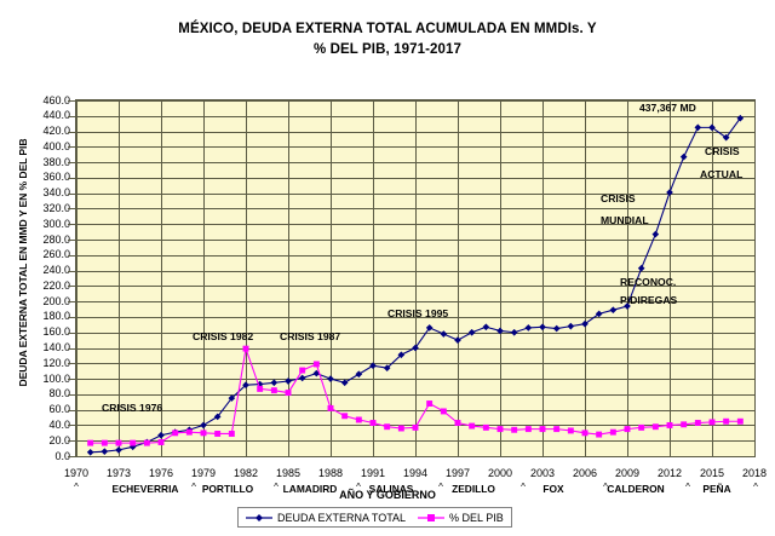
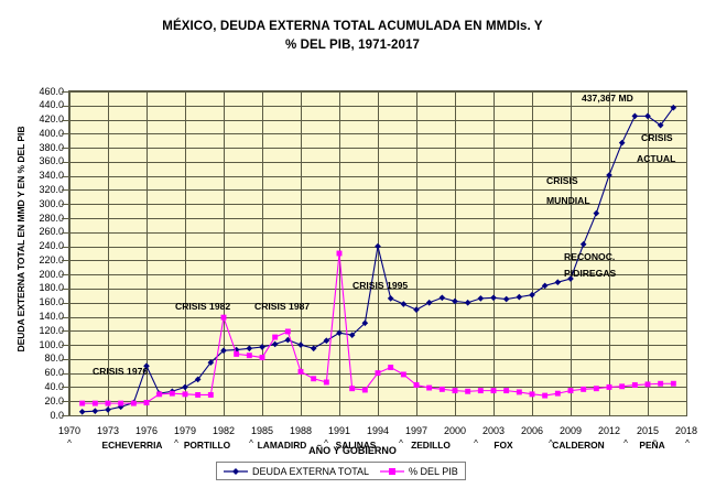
DEUDA EXTERNA TOTAL/1976: 30 -> 70
% DEL PIB/1991: 40 -> 230
DEUDA EXTERNA TOTAL/1994: 140 -> 240
% DEL PIB/1994: 40 -> 60
